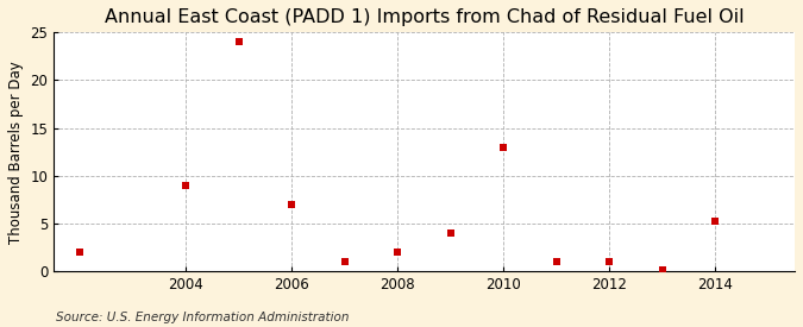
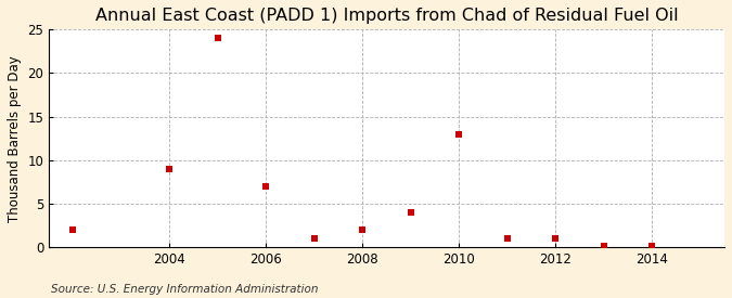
2014: 5.2 -> 0.1
